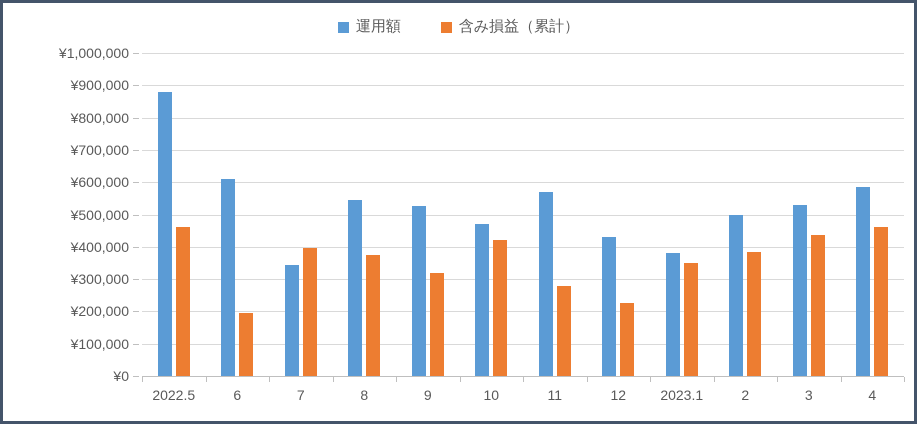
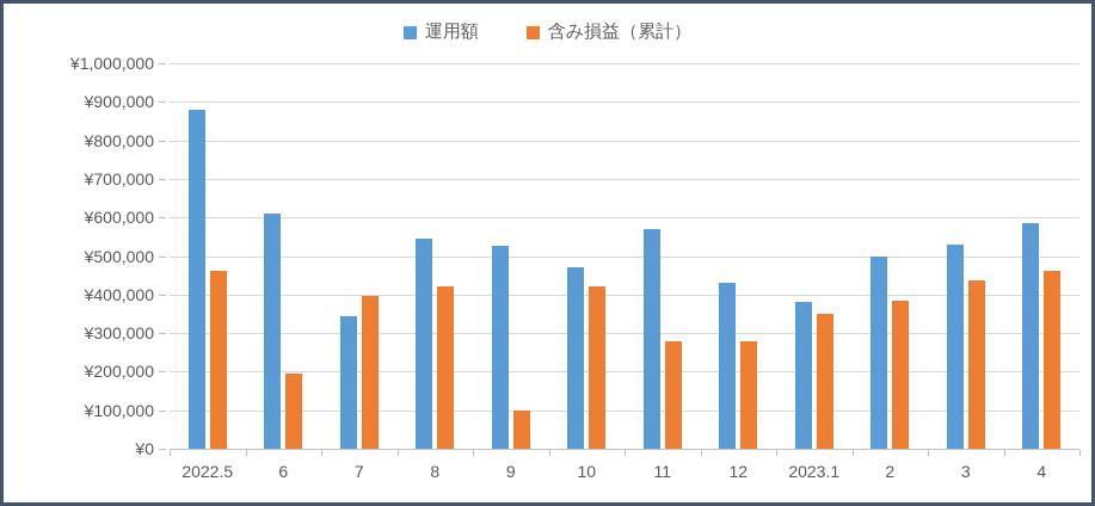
含み損益（累計）/8: ¥380000 -> ¥420000
含み損益（累計）/9: ¥320000 -> ¥100000
含み損益（累計）/12: ¥220000 -> ¥280000
